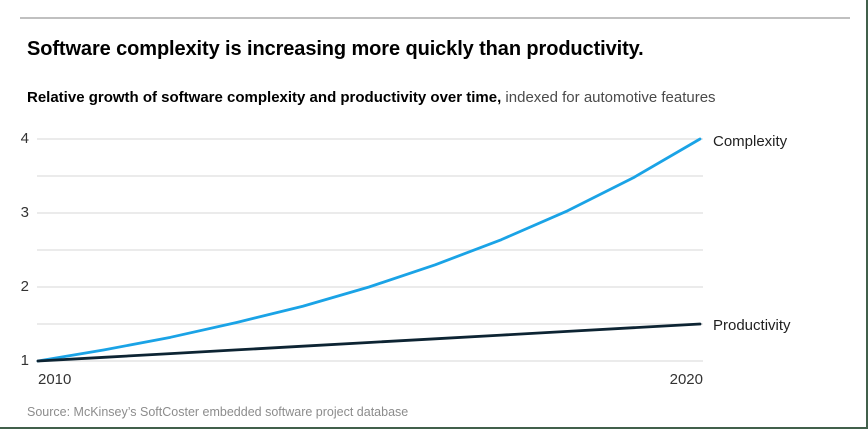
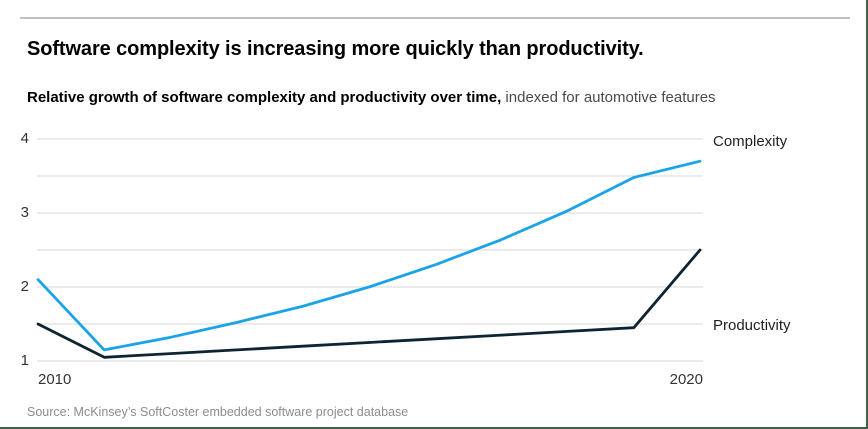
Complexity/2010: 1.0 -> 2.1
Productivity/2010: 1.0 -> 1.5
Complexity/2020: 4.0 -> 3.7
Productivity/2020: 1.5 -> 2.5
